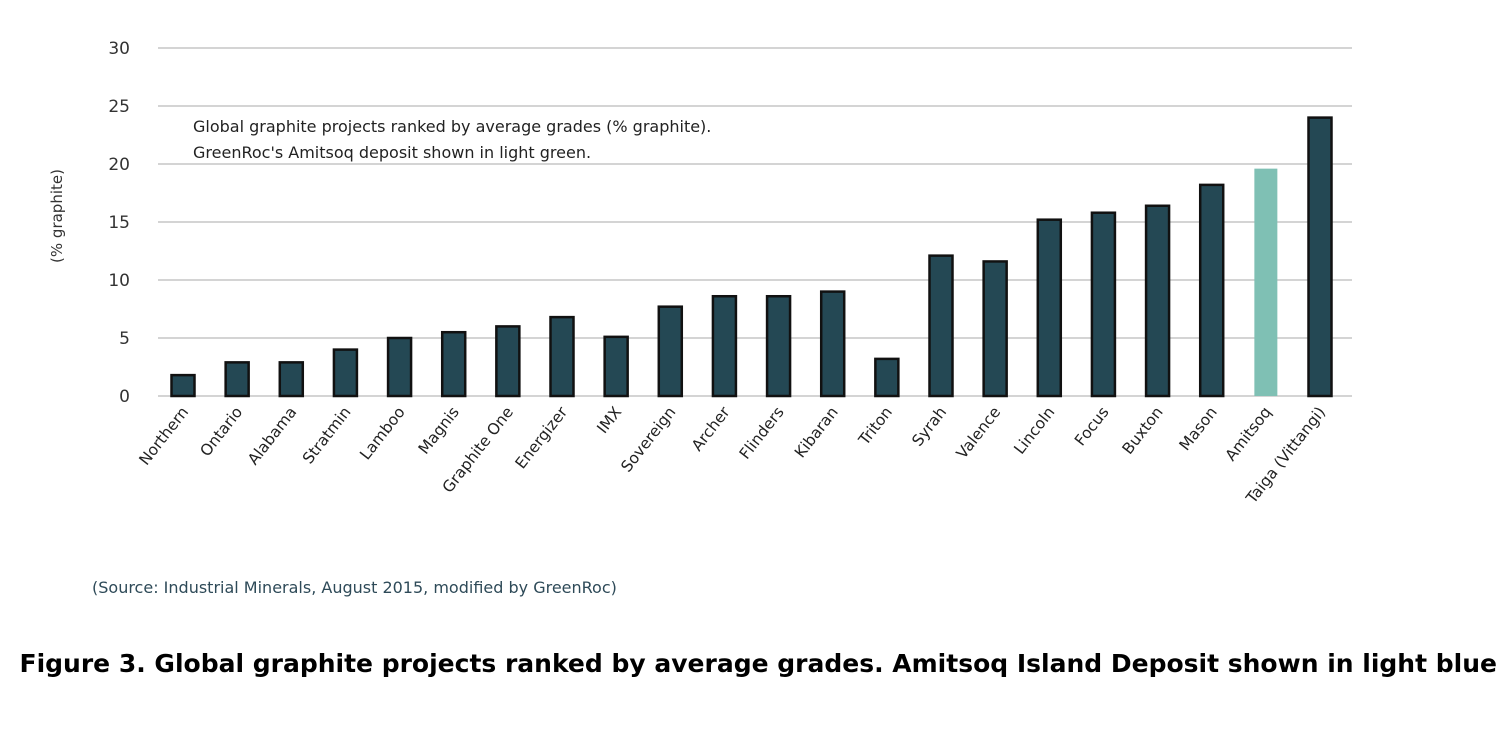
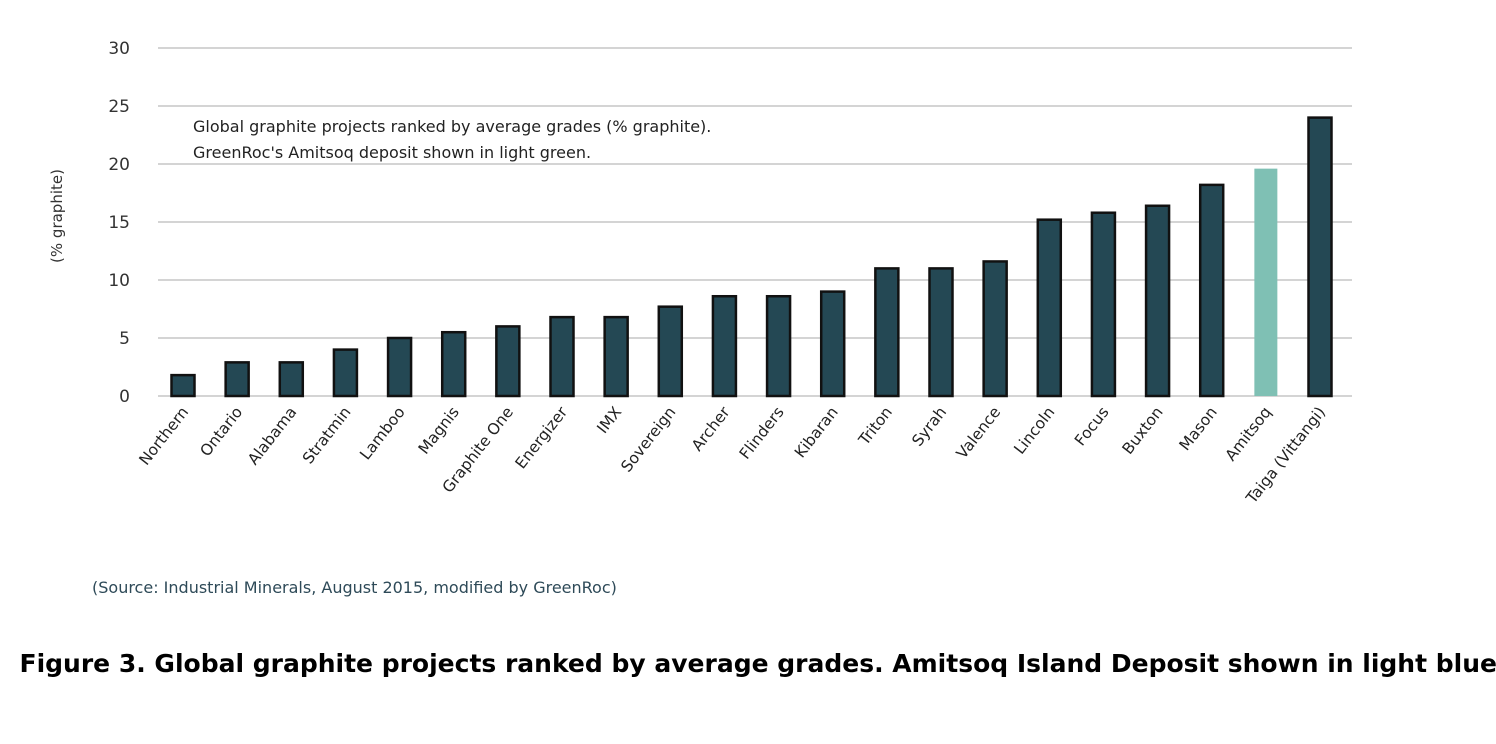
IMX: 5.1 -> 6.8
Triton: 3.2 -> 11.0
Syrah: 12.1 -> 11.0
